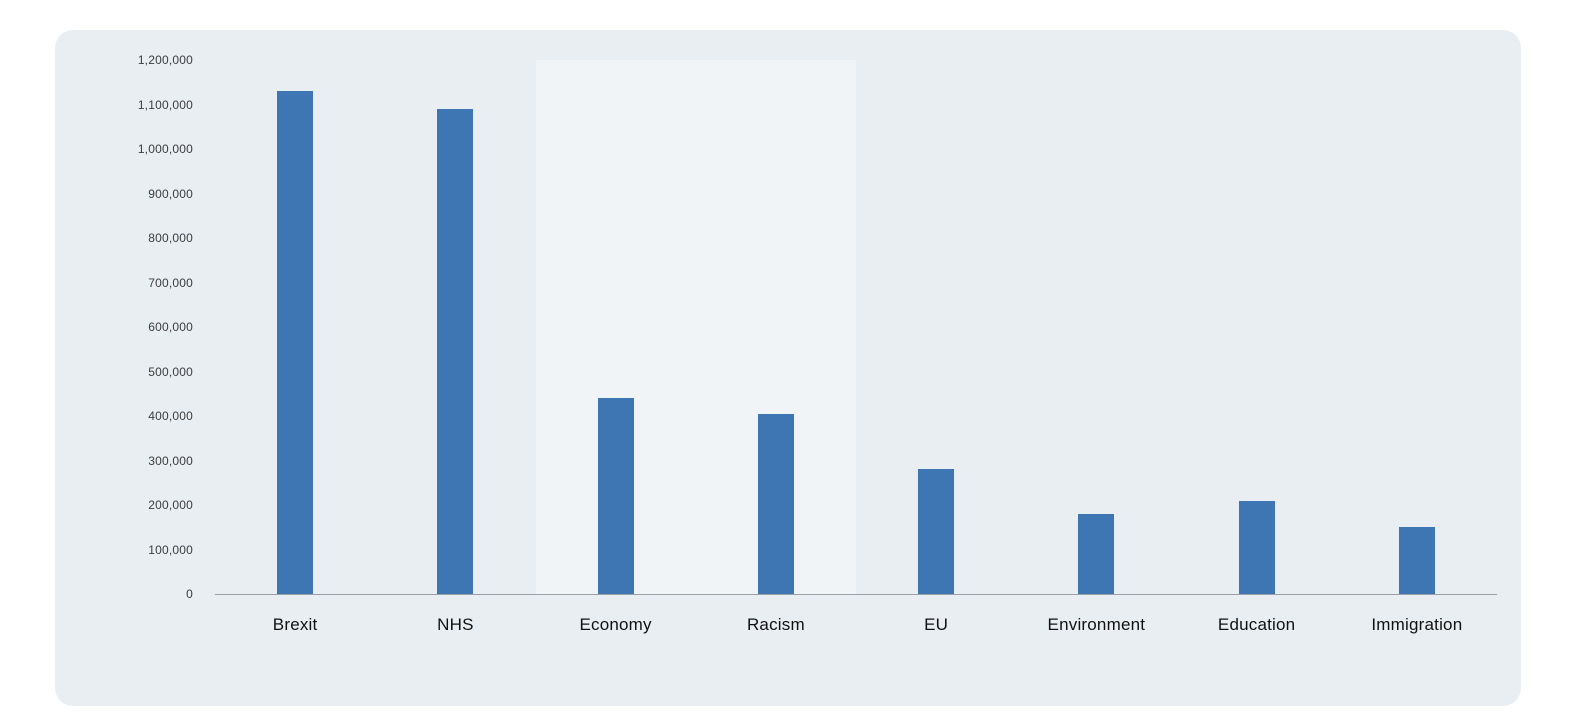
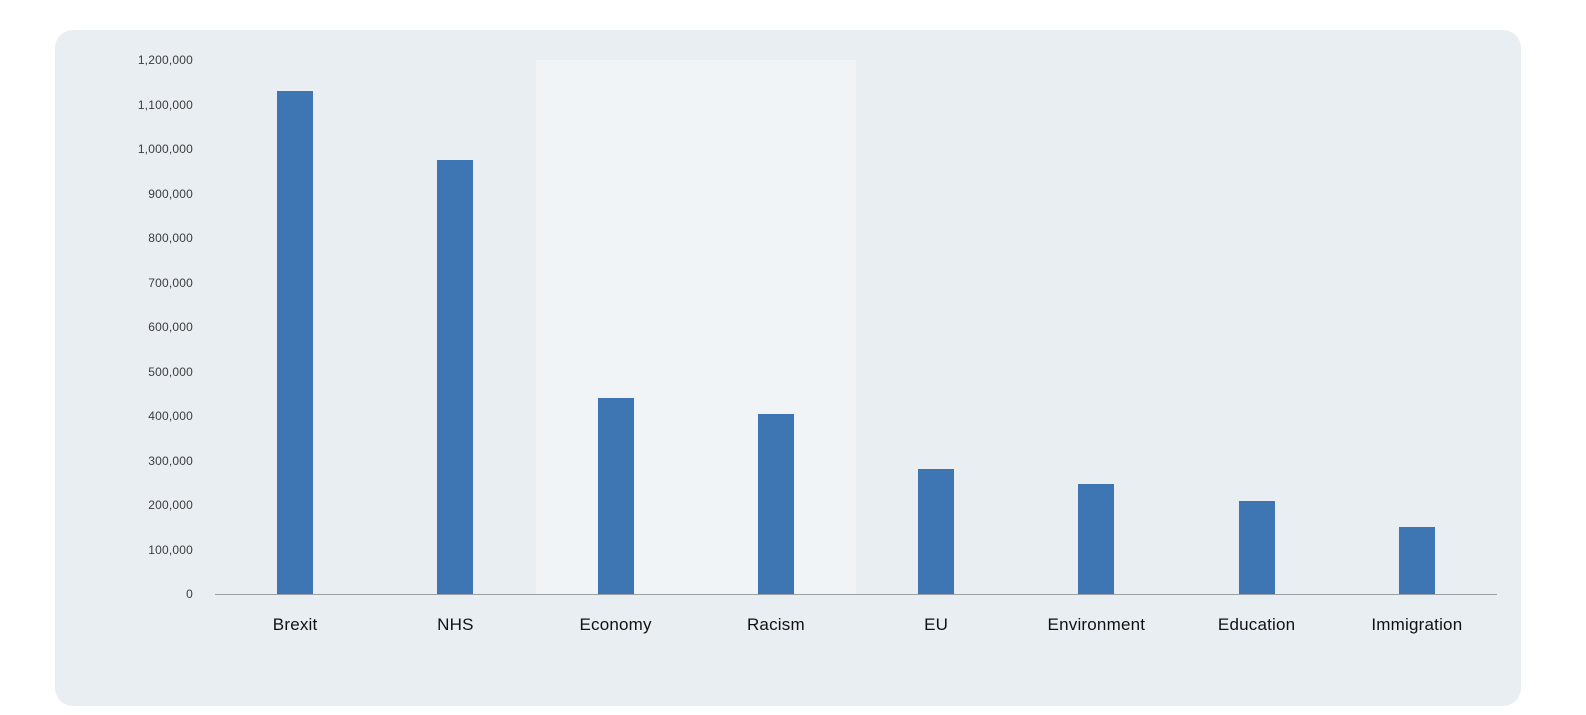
NHS: 1090000 -> 980000
Environment: 180000 -> 250000
